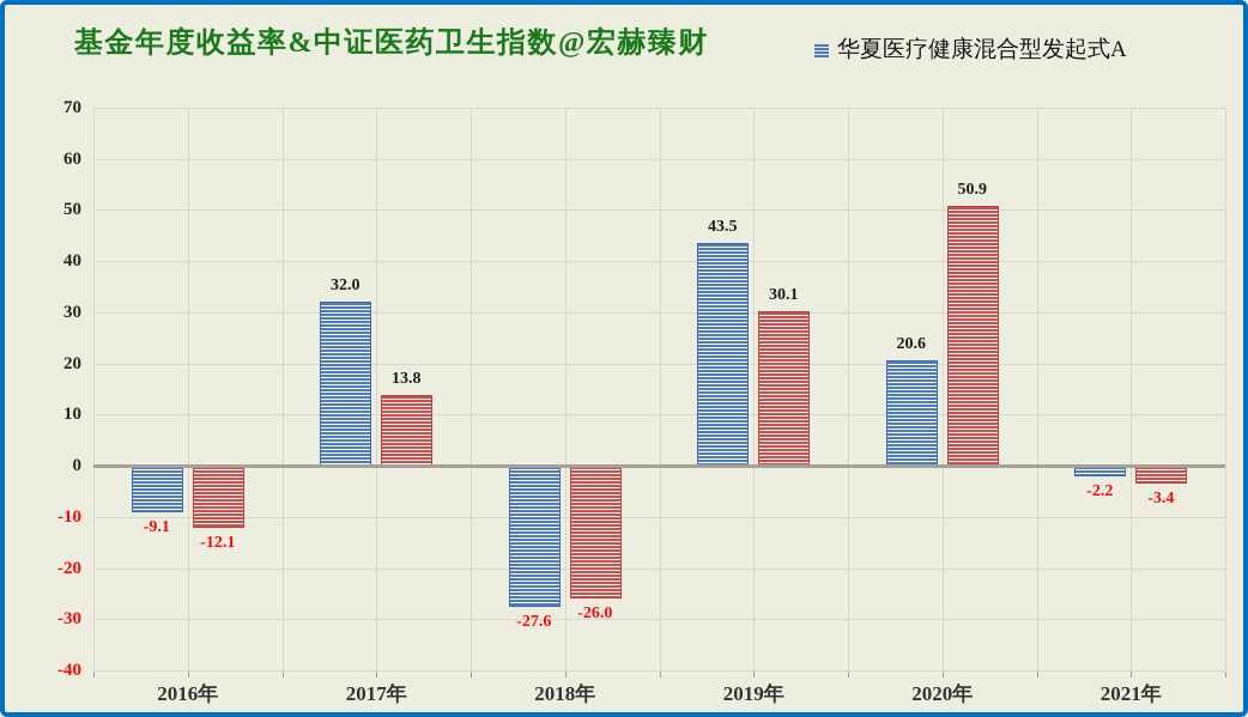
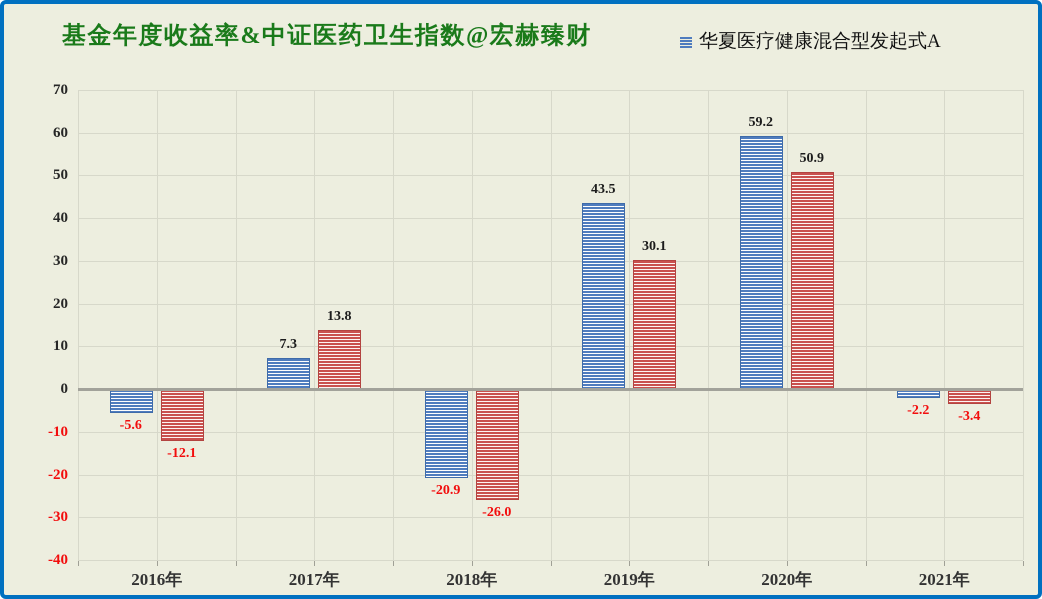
华夏医疗健康混合型发起式A/2016年: -9.1 -> -5.6
华夏医疗健康混合型发起式A/2017年: 32.0 -> 7.3
华夏医疗健康混合型发起式A/2018年: -27.6 -> -20.9
华夏医疗健康混合型发起式A/2020年: 20.6 -> 59.2
